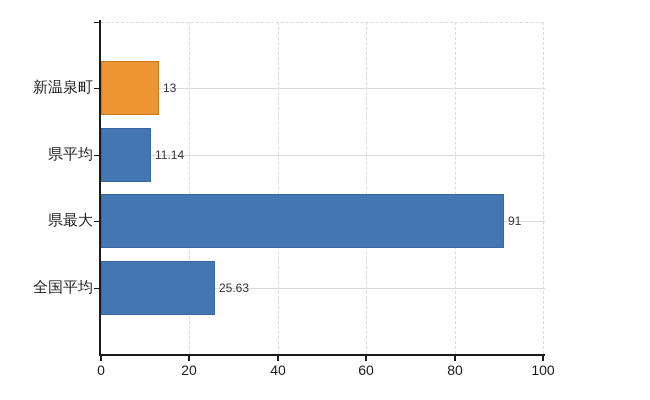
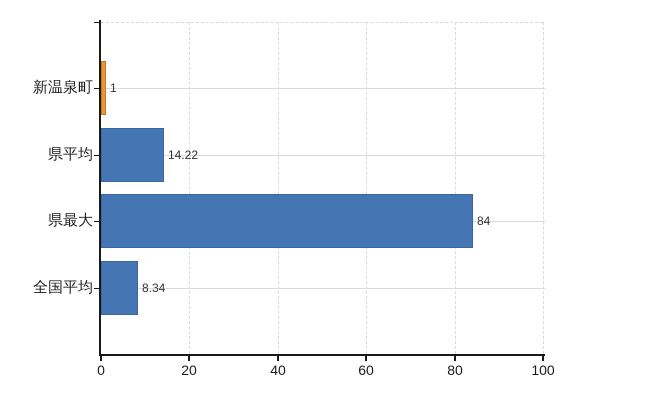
新温泉町: 13 -> 1
県平均: 11.14 -> 14.22
県最大: 91 -> 84
全国平均: 25.63 -> 8.34
